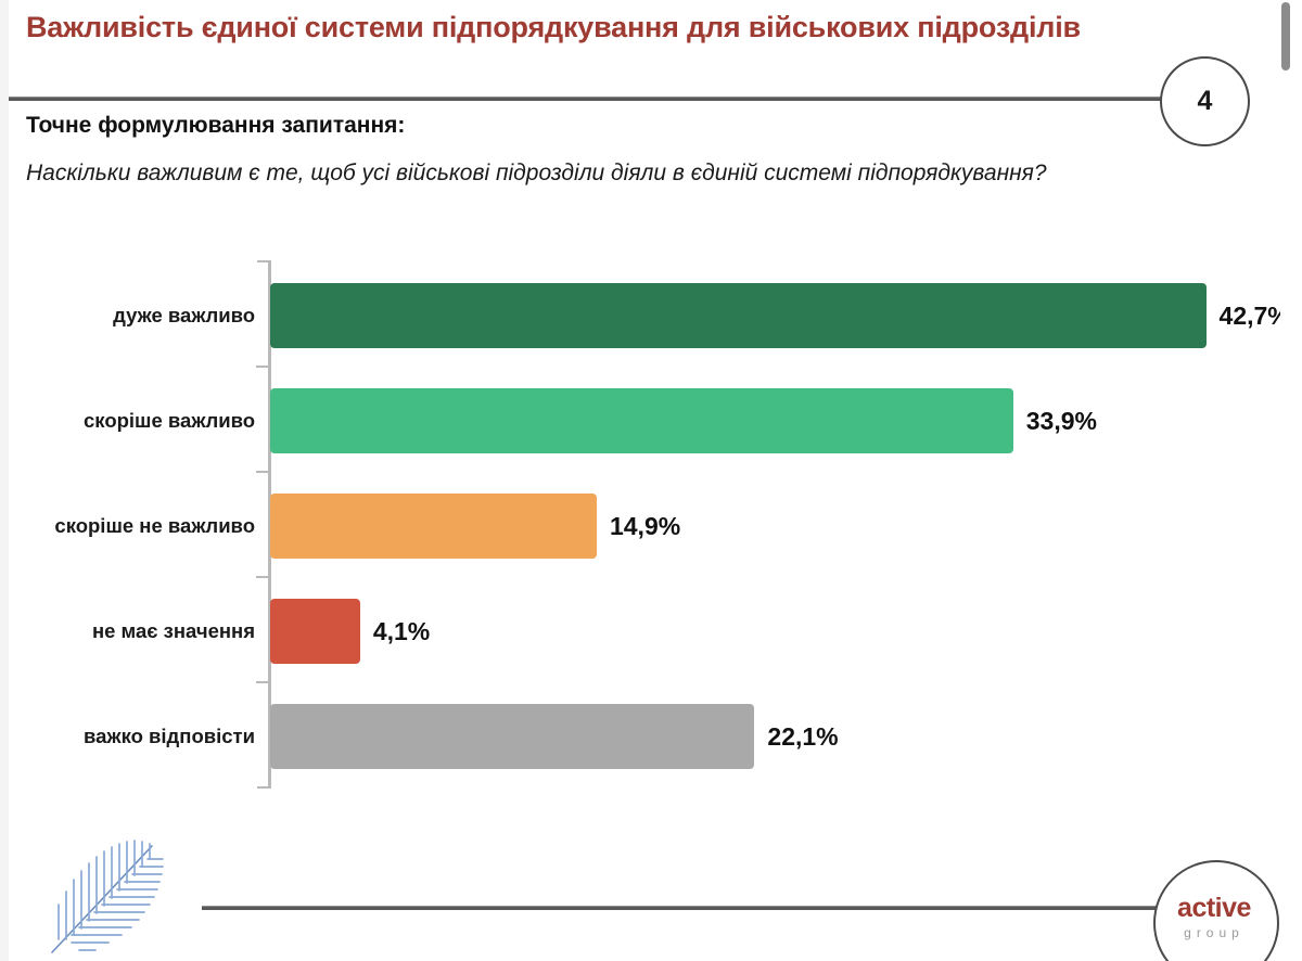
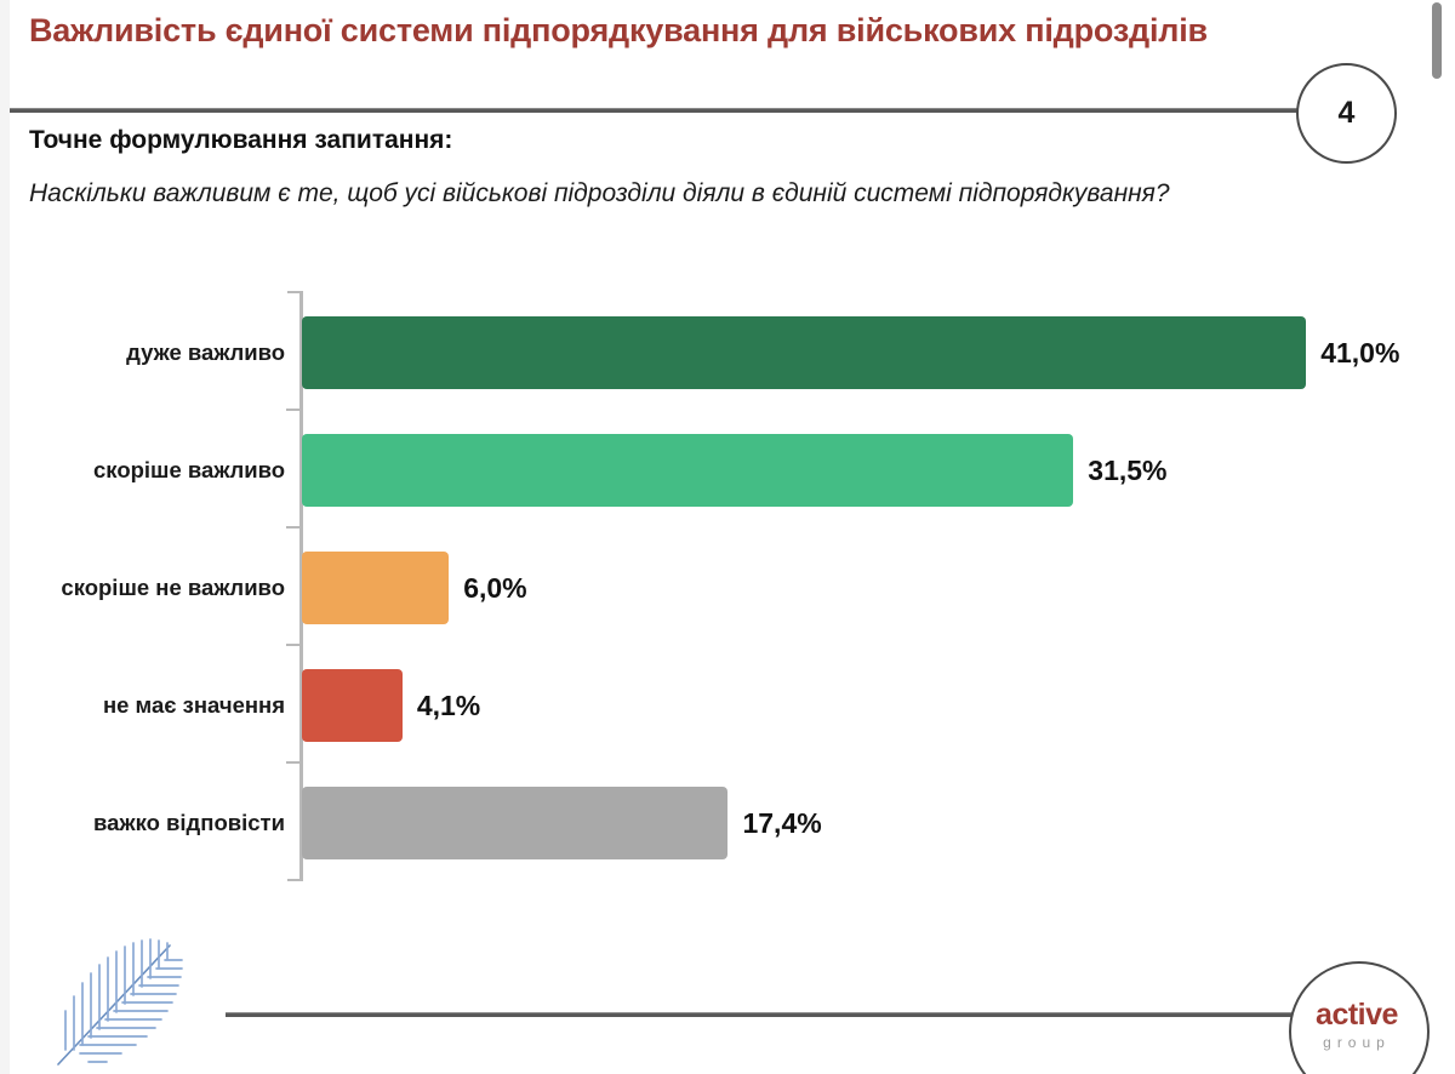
дуже важливо: 42,7% -> 41,0%
скоріше важливо: 33,9% -> 31,5%
скоріше не важливо: 14,9% -> 6,0%
важко відповісти: 22,1% -> 17,4%
